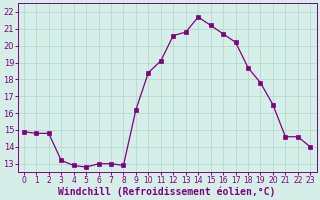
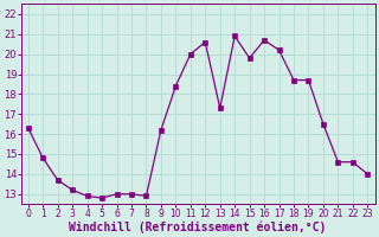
0: 14.9 -> 16.3
2: 14.8 -> 13.7
11: 19.1 -> 20.0
13: 20.8 -> 17.3
14: 21.7 -> 20.9
15: 21.2 -> 19.8
19: 17.8 -> 18.7
